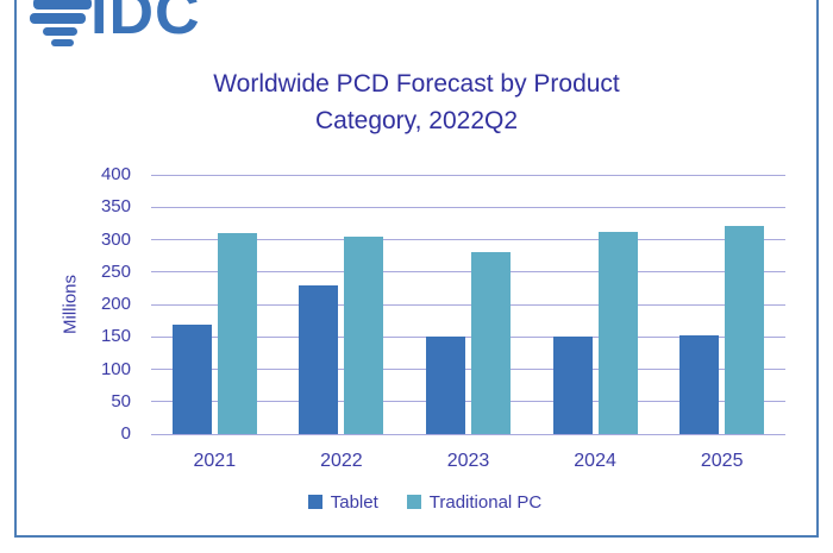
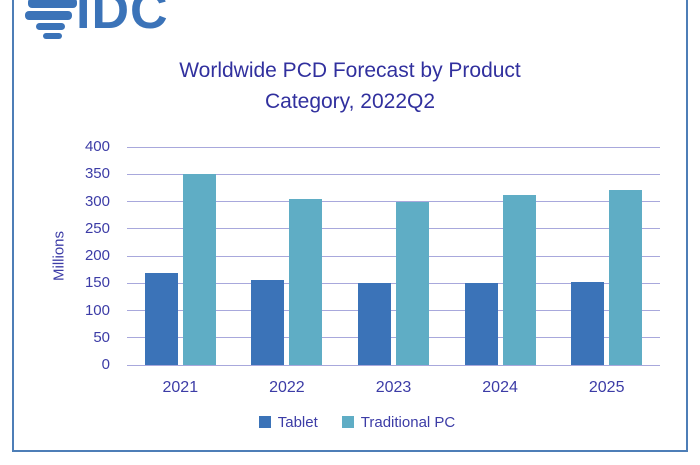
Traditional PC/2021: 310 -> 350
Tablet/2022: 230 -> 160
Traditional PC/2023: 280 -> 300
